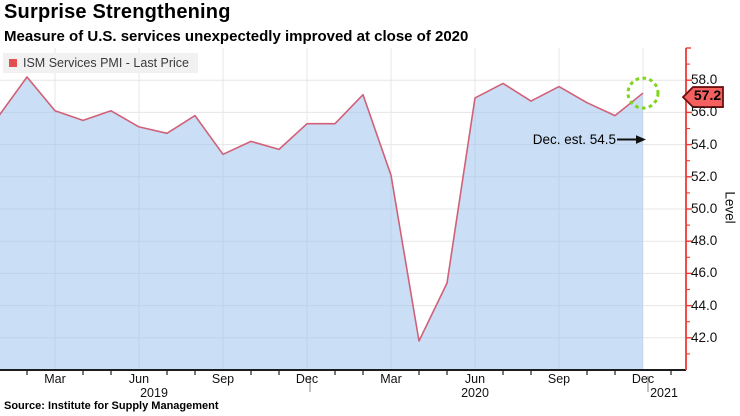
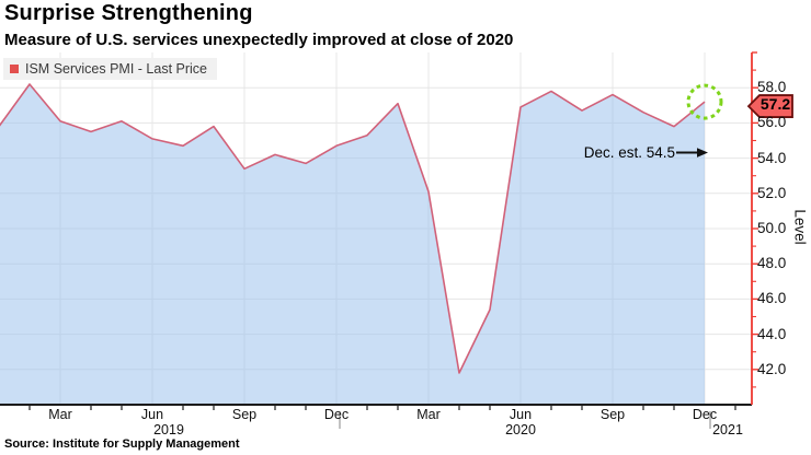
Dec 2019: 55.3 -> 54.7
